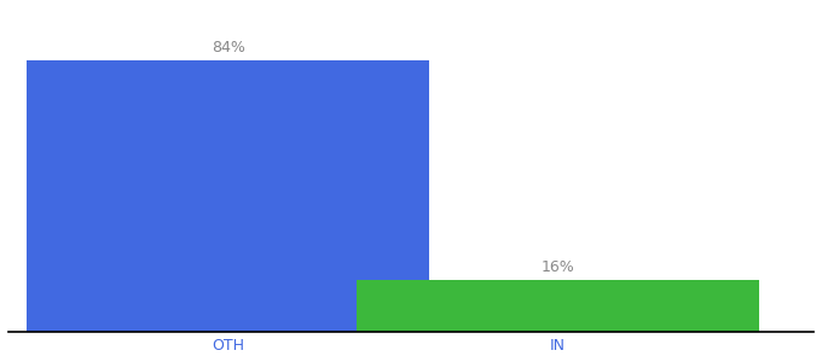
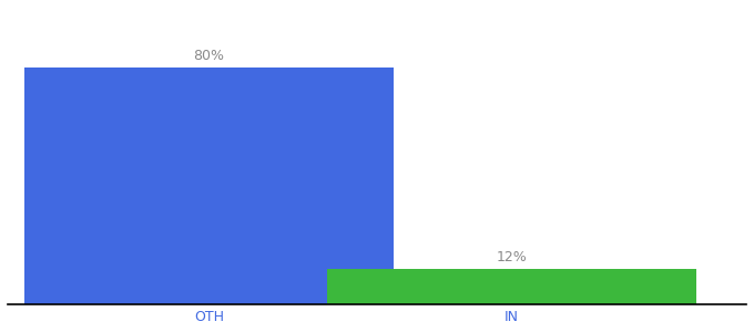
OTH: 84% -> 80%
IN: 16% -> 12%
